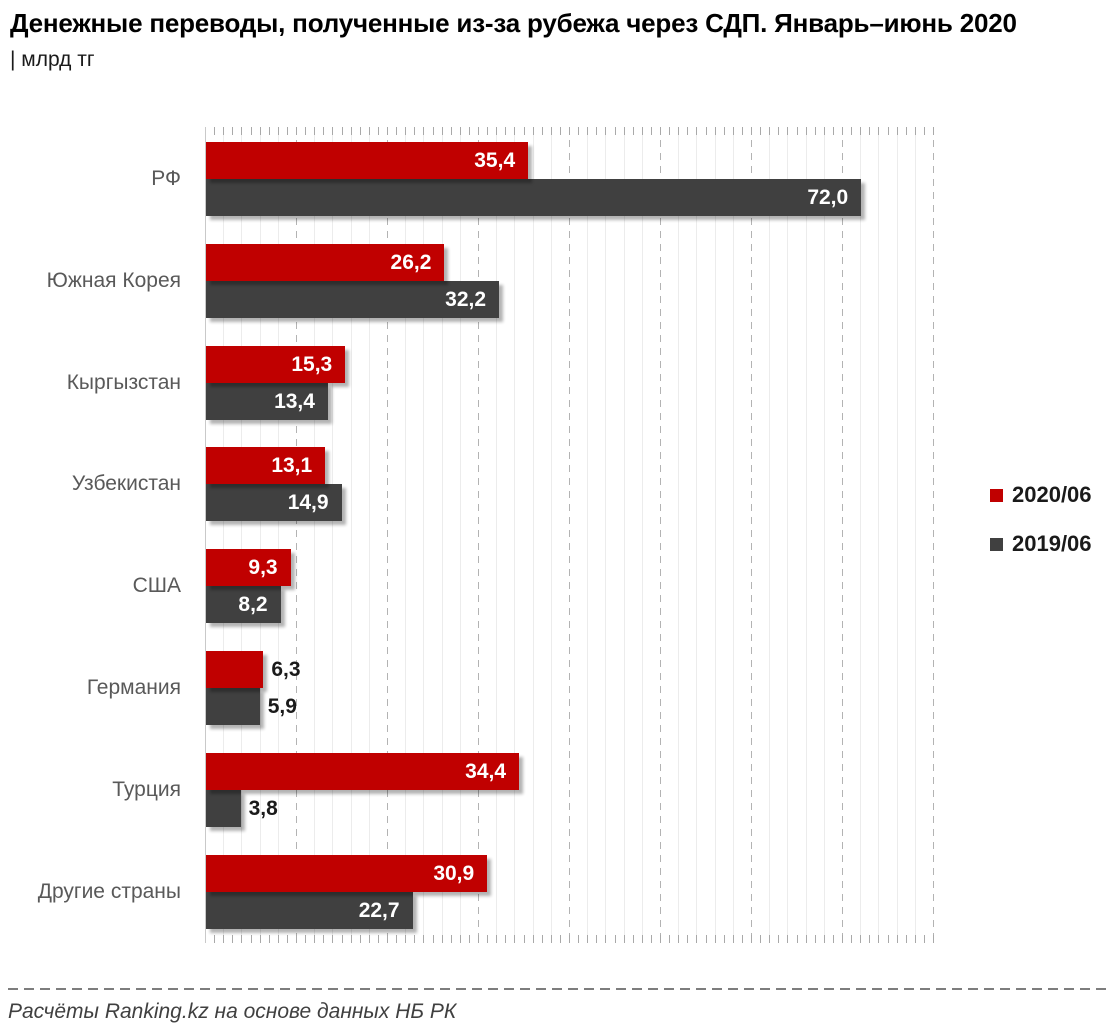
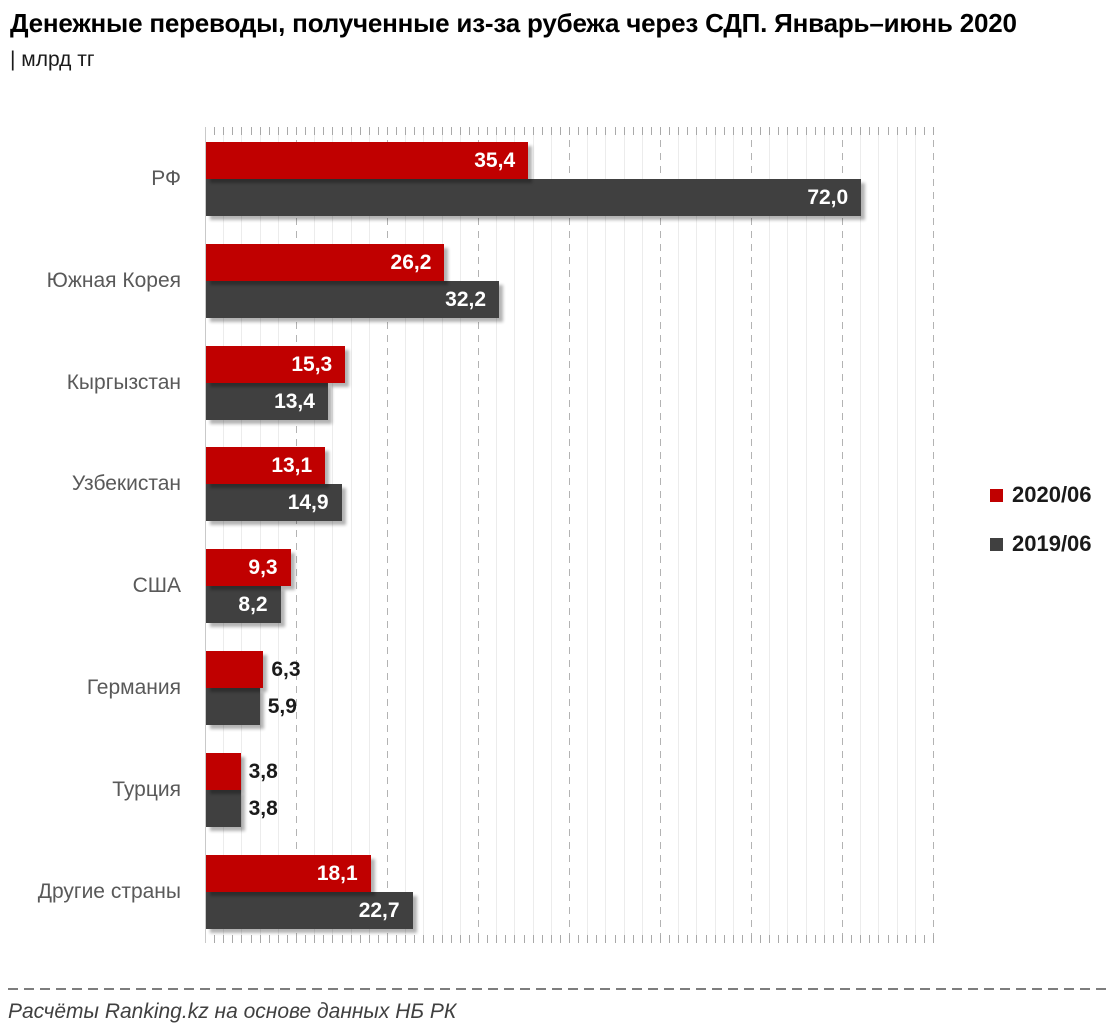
2020/06/Турция: 34,4 -> 3,8
2020/06/Другие страны: 30,9 -> 18,1
